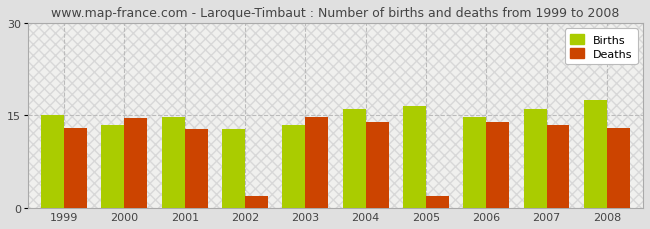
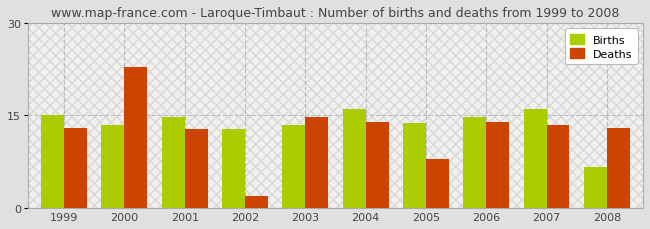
Deaths/2000: 14.5 -> 22.8
Births/2005: 16.5 -> 13.8
Deaths/2005: 2.0 -> 8.0
Births/2008: 17.5 -> 6.6
